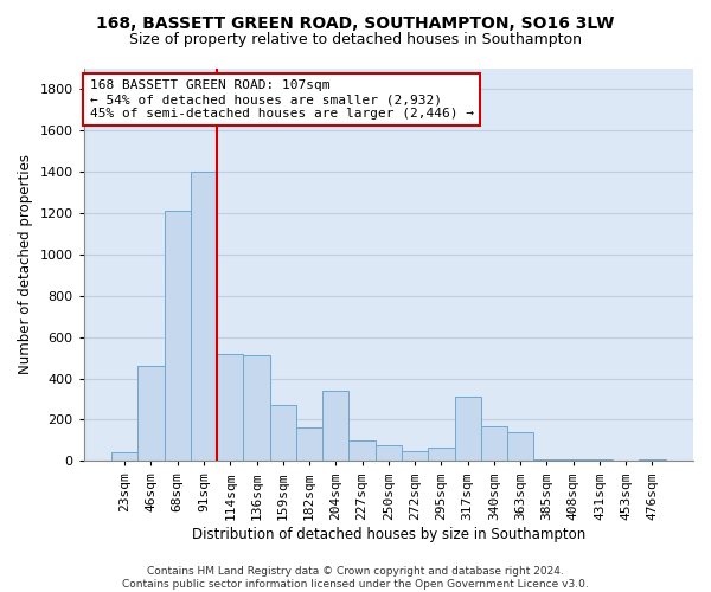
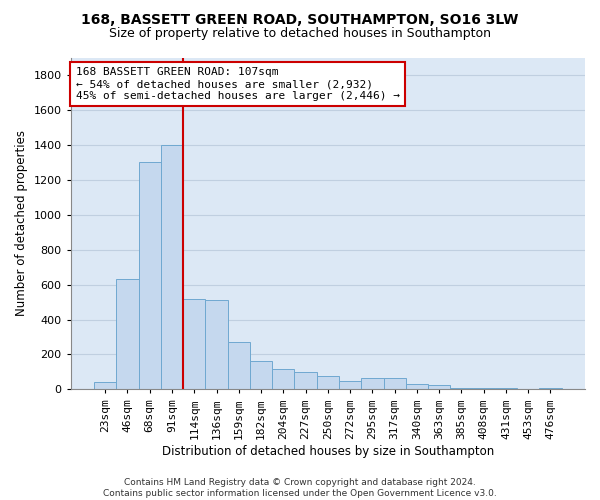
46sqm: 460 -> 630
68sqm: 1210 -> 1300
204sqm: 340 -> 120
317sqm: 310 -> 60
340sqm: 170 -> 30
363sqm: 140 -> 20
